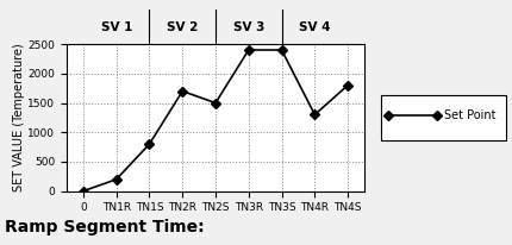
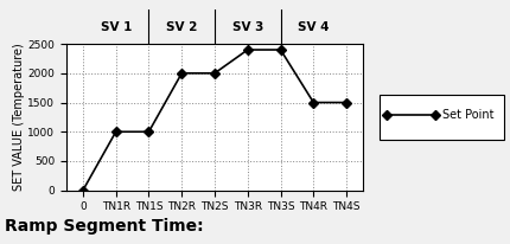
TN1R: 200 -> 1000
TN1S: 800 -> 1000
TN2R: 1700 -> 2000
TN2S: 1500 -> 2000
TN4R: 1300 -> 1500
TN4S: 1800 -> 1500
